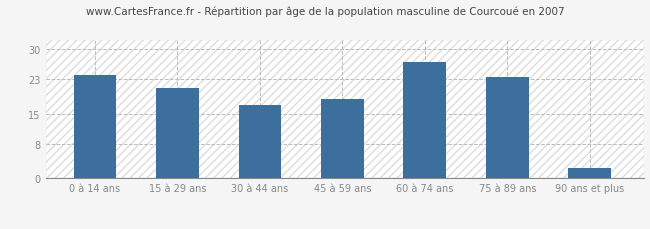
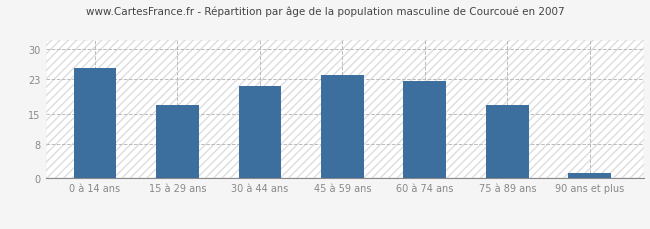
0 à 14 ans: 24.0 -> 25.5
15 à 29 ans: 21.0 -> 17.0
30 à 44 ans: 17.0 -> 21.5
45 à 59 ans: 18.5 -> 24.0
60 à 74 ans: 27.0 -> 22.5
75 à 89 ans: 23.5 -> 17.0
90 ans et plus: 2.5 -> 1.2
